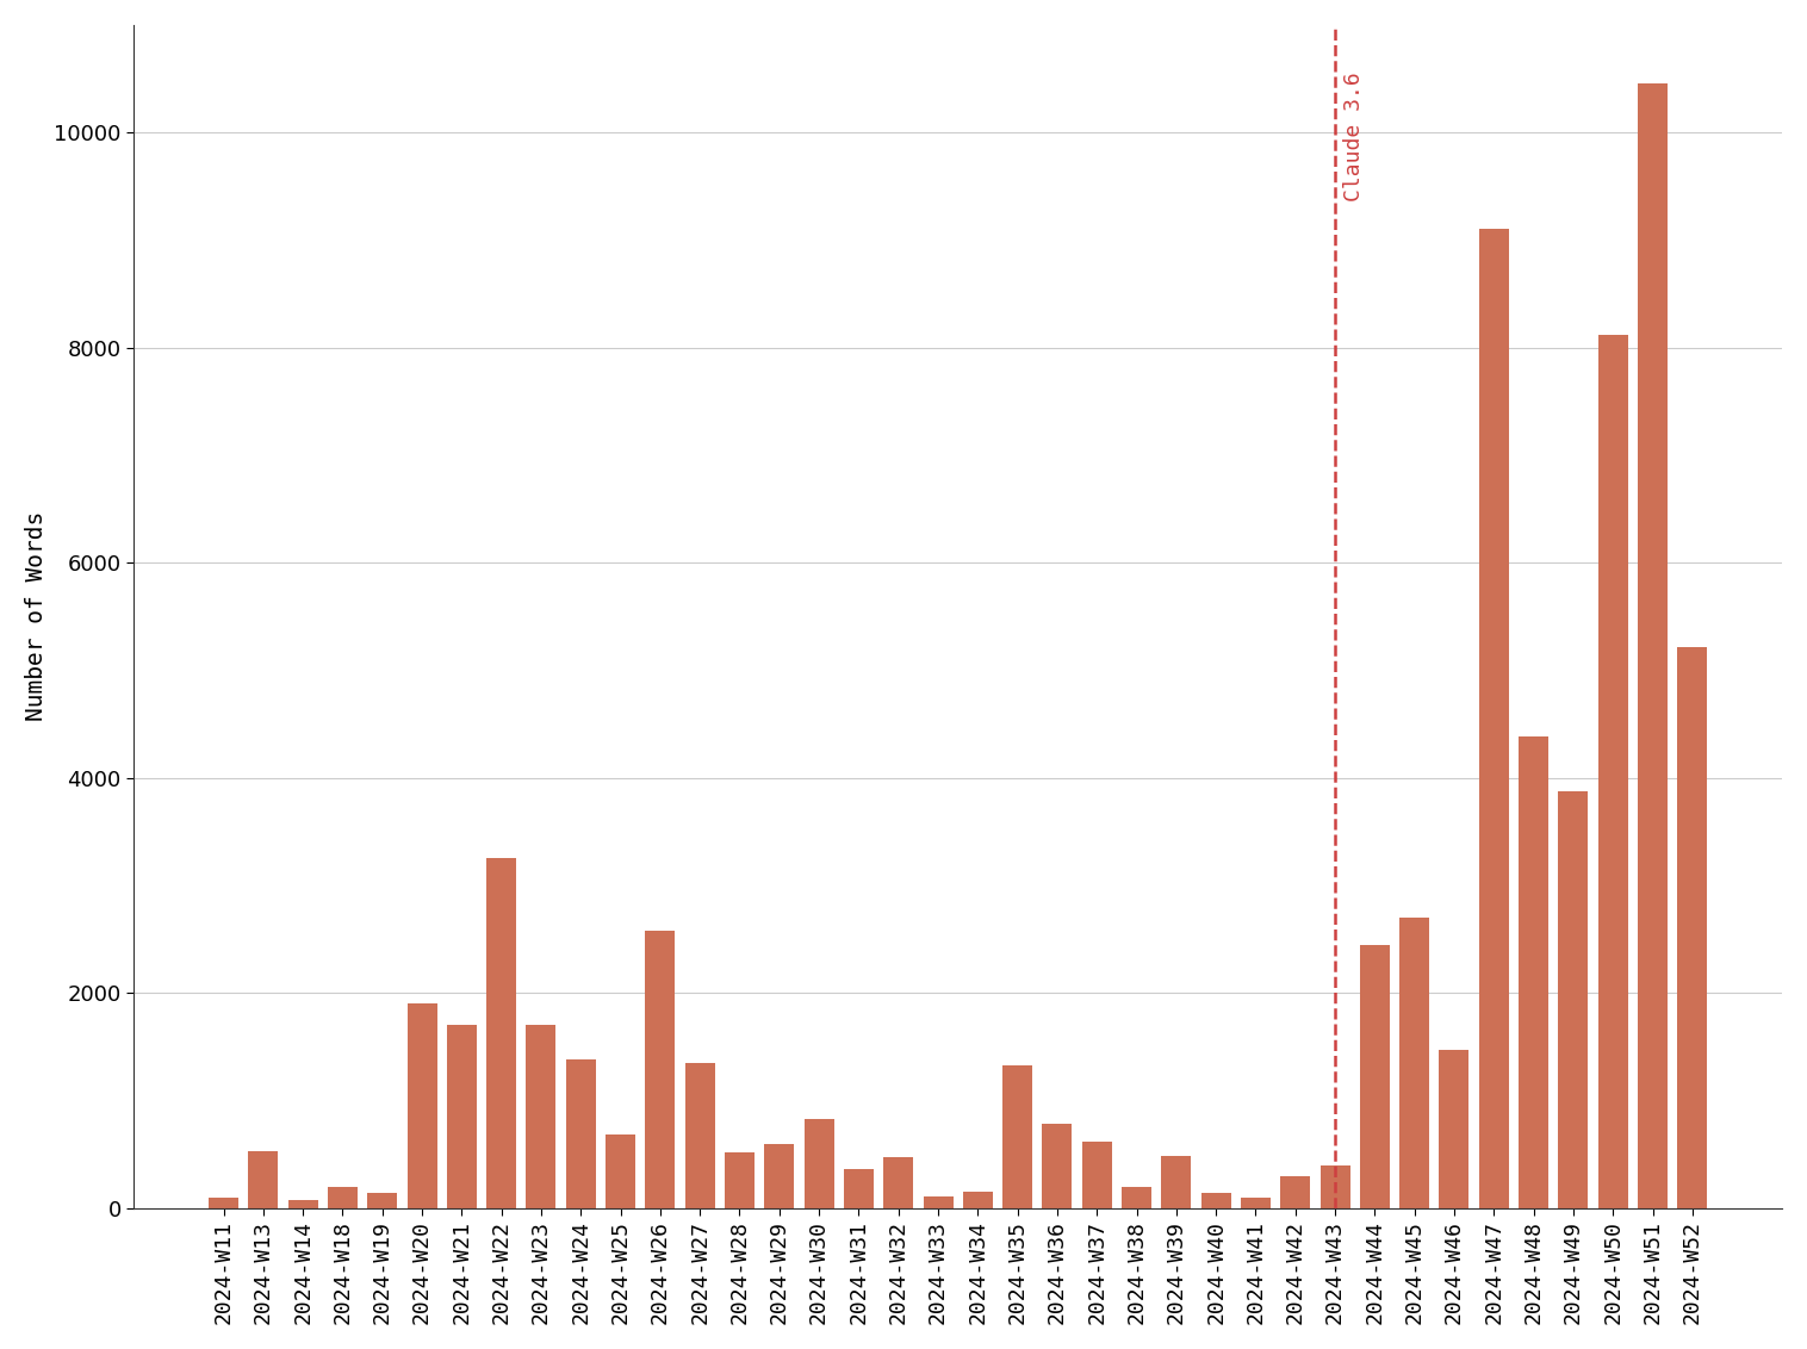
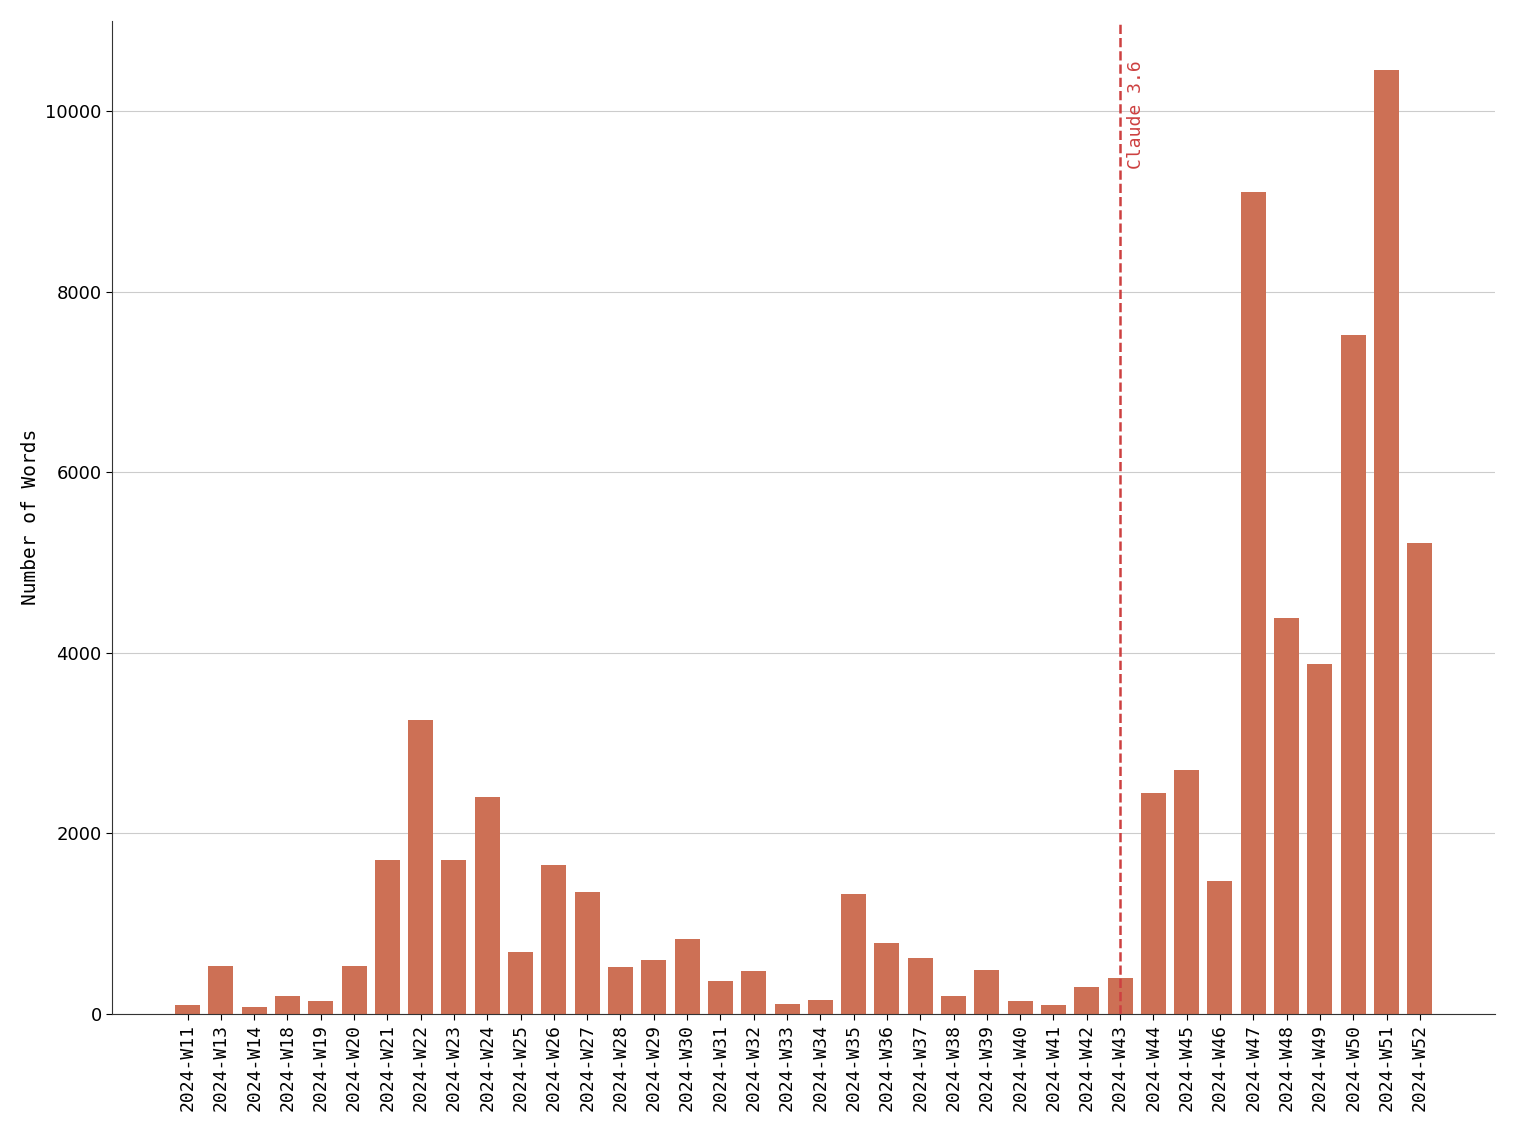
2024-W20: 1900 -> 530
2024-W24: 1380 -> 2400
2024-W26: 2580 -> 1650
2024-W50: 8120 -> 7520
